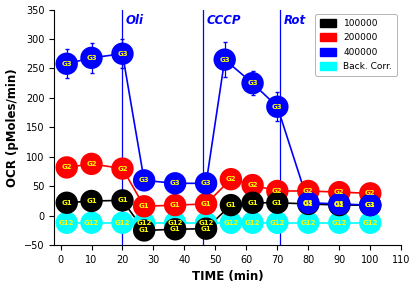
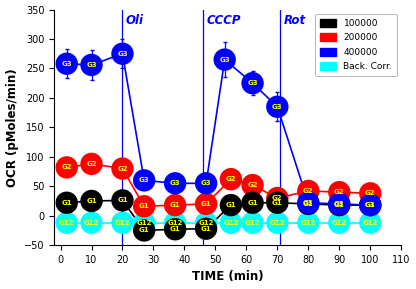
400000/10: 268 -> 256
200000/70: 42 -> 30
